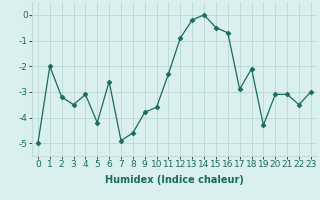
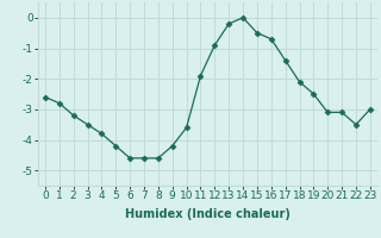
0: -5.0 -> -2.6
1: -2.0 -> -2.8
4: -3.1 -> -3.8
6: -2.6 -> -4.6
7: -4.9 -> -4.6
9: -3.8 -> -4.2
11: -2.3 -> -1.9
17: -2.9 -> -1.4
19: -4.3 -> -2.5
